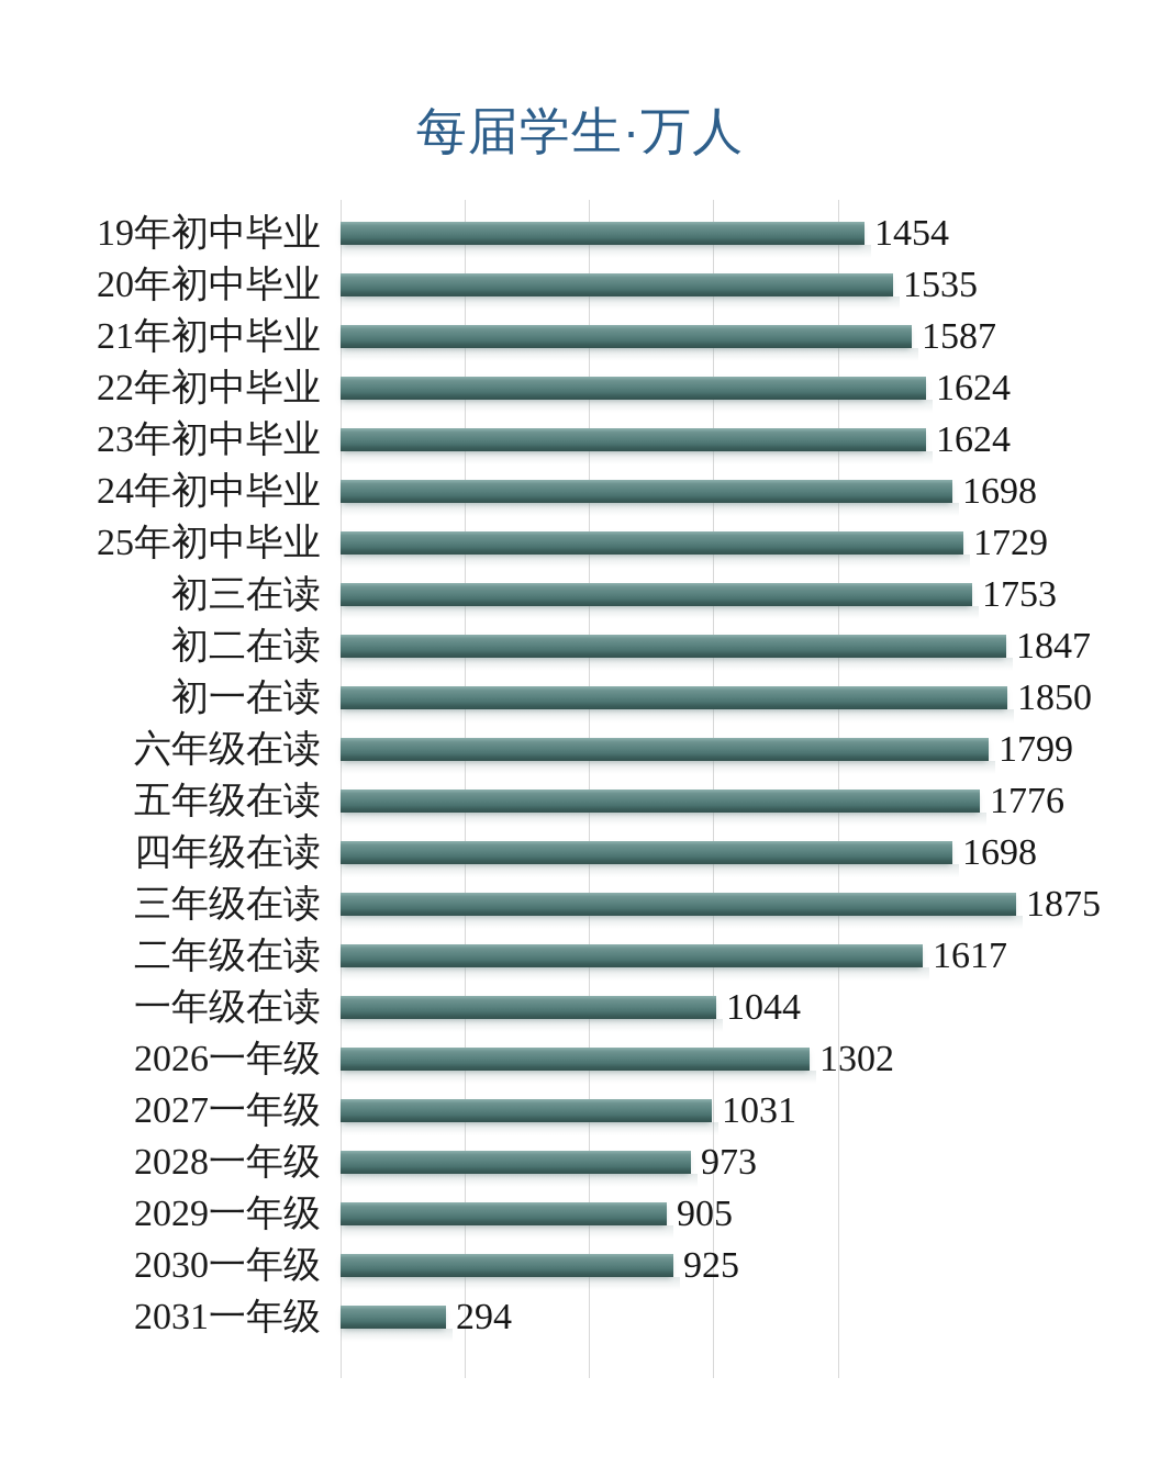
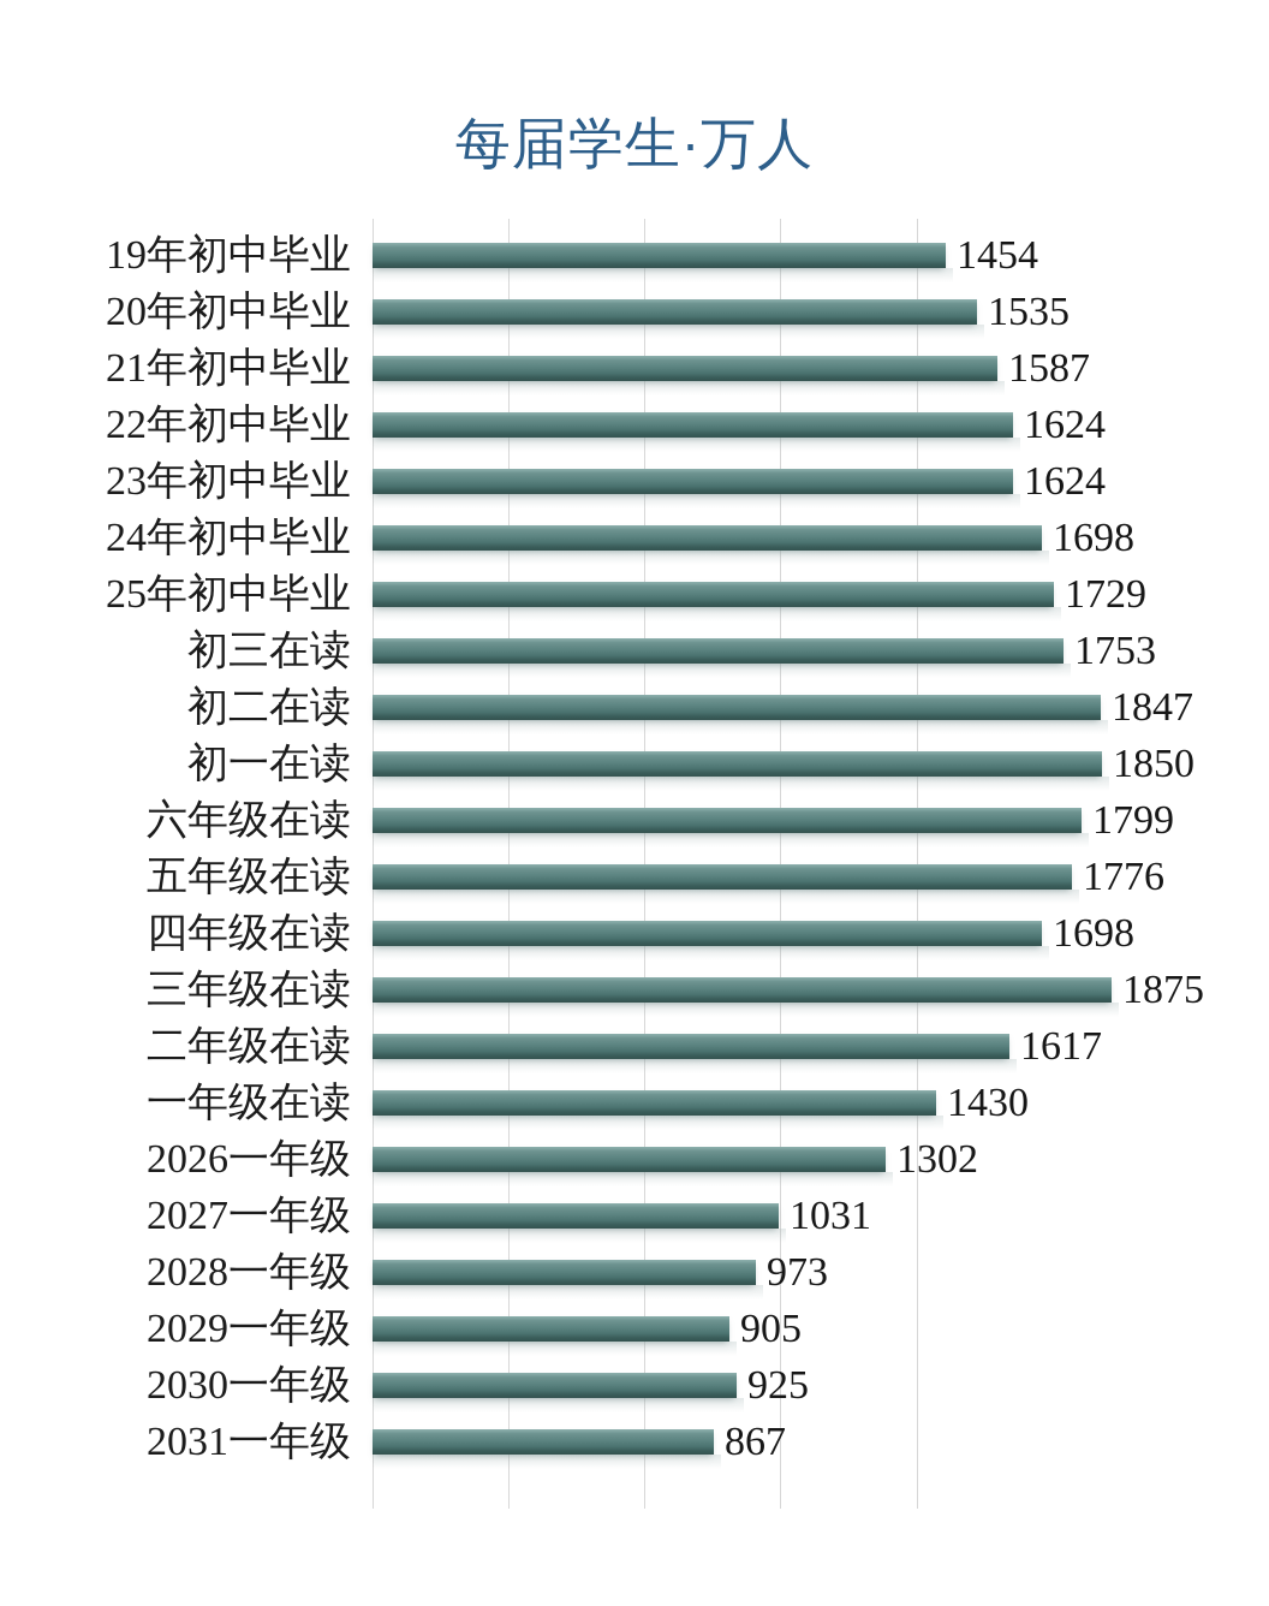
一年级在读: 1044 -> 1430
2031一年级: 294 -> 867
